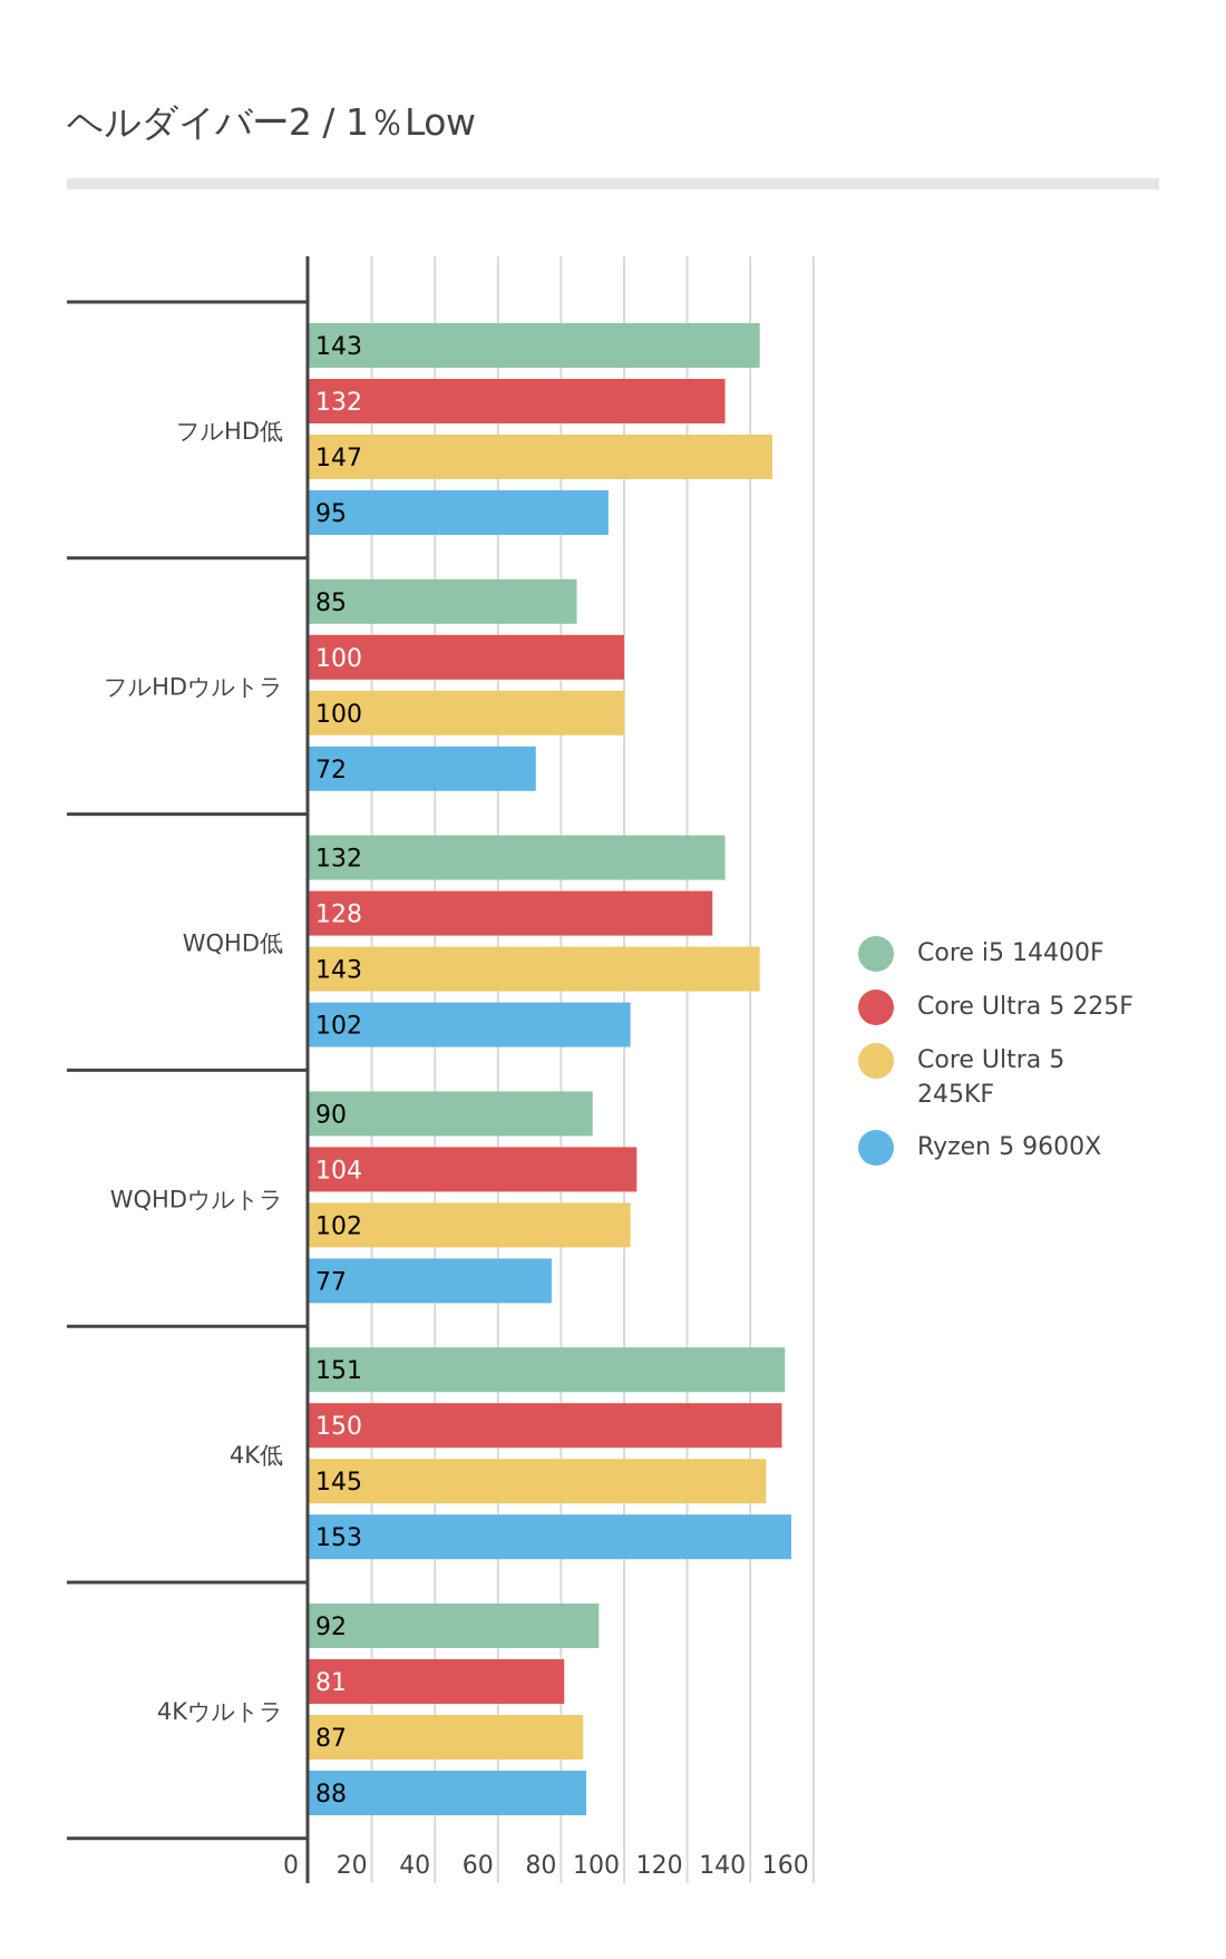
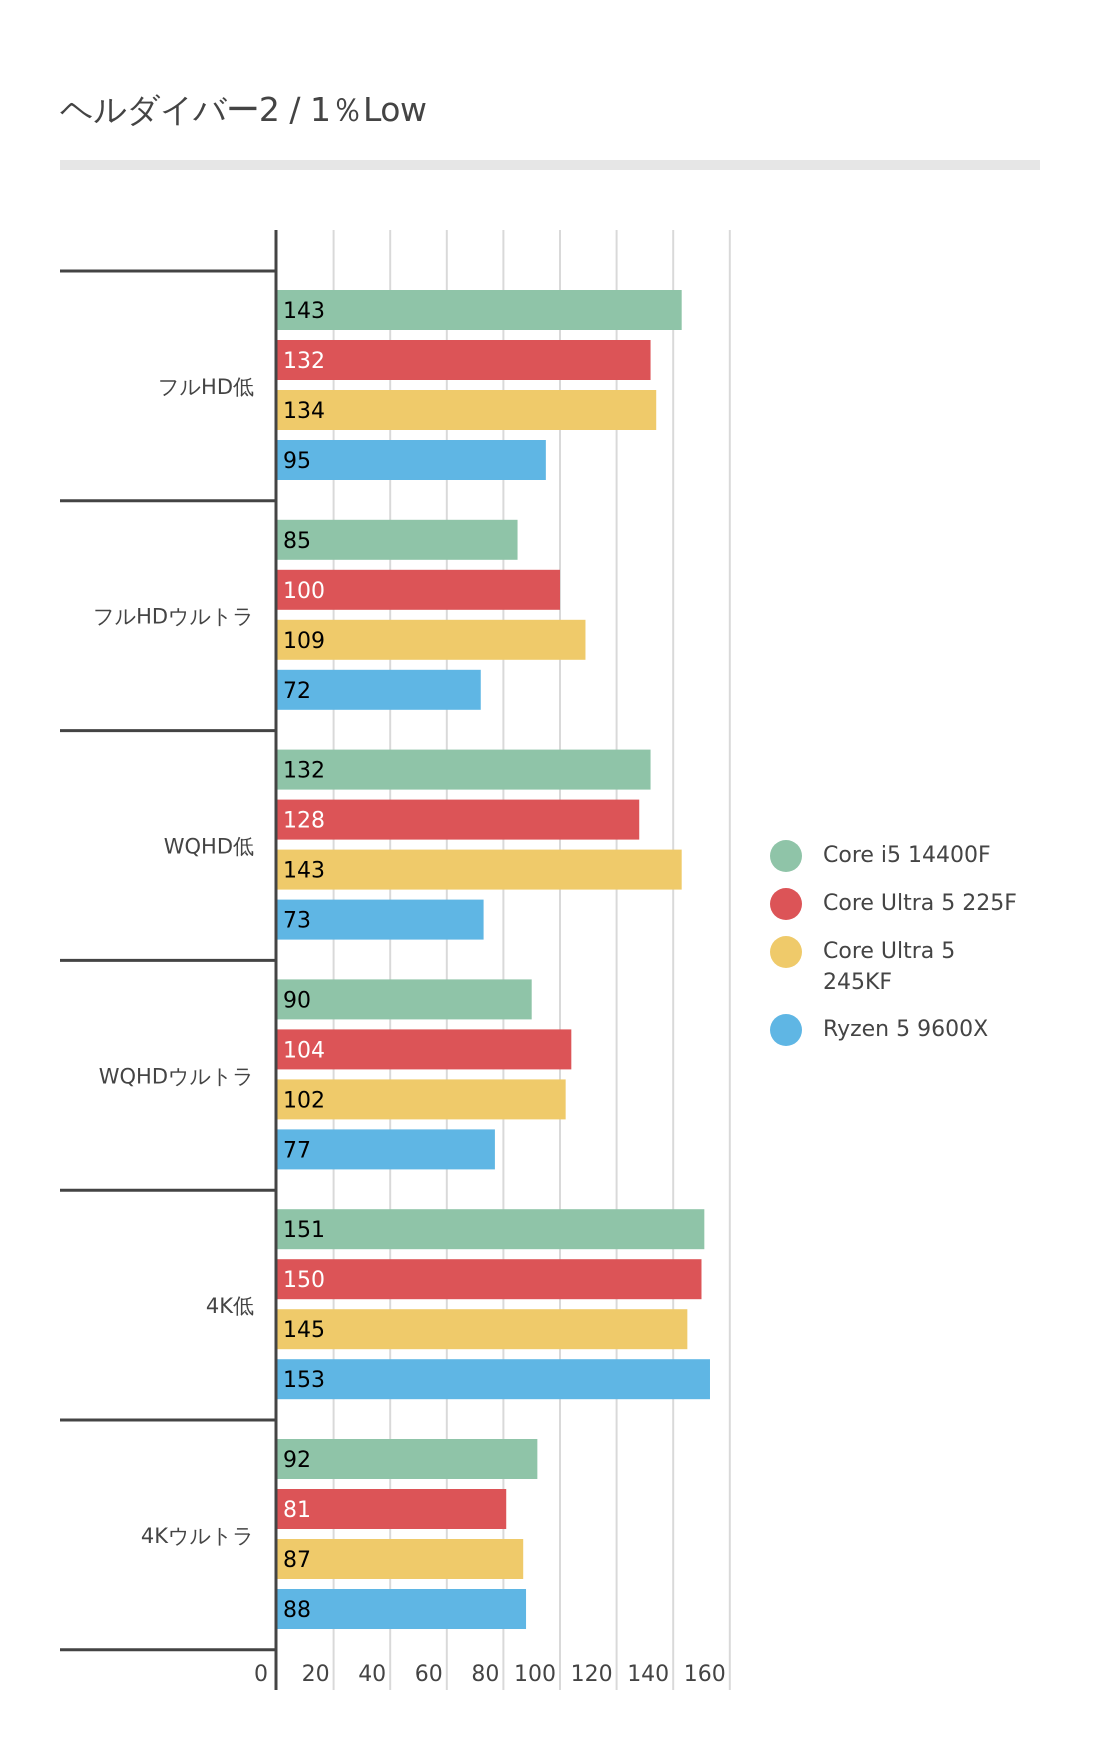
Core Ultra 5 245KF/フルHD低: 147 -> 134
Core Ultra 5 245KF/フルHDウルトラ: 100 -> 109
Ryzen 5 9600X/WQHD低: 102 -> 73
